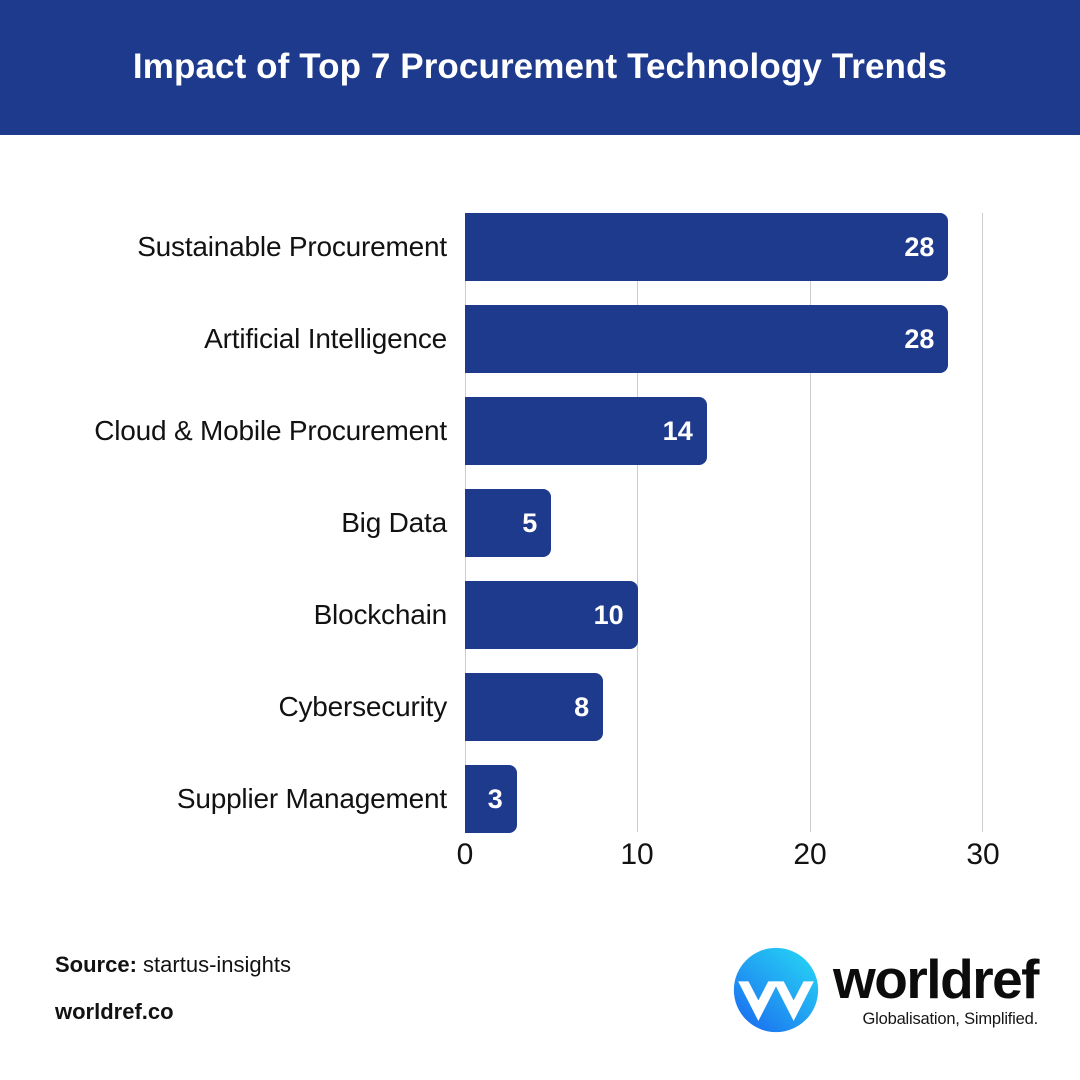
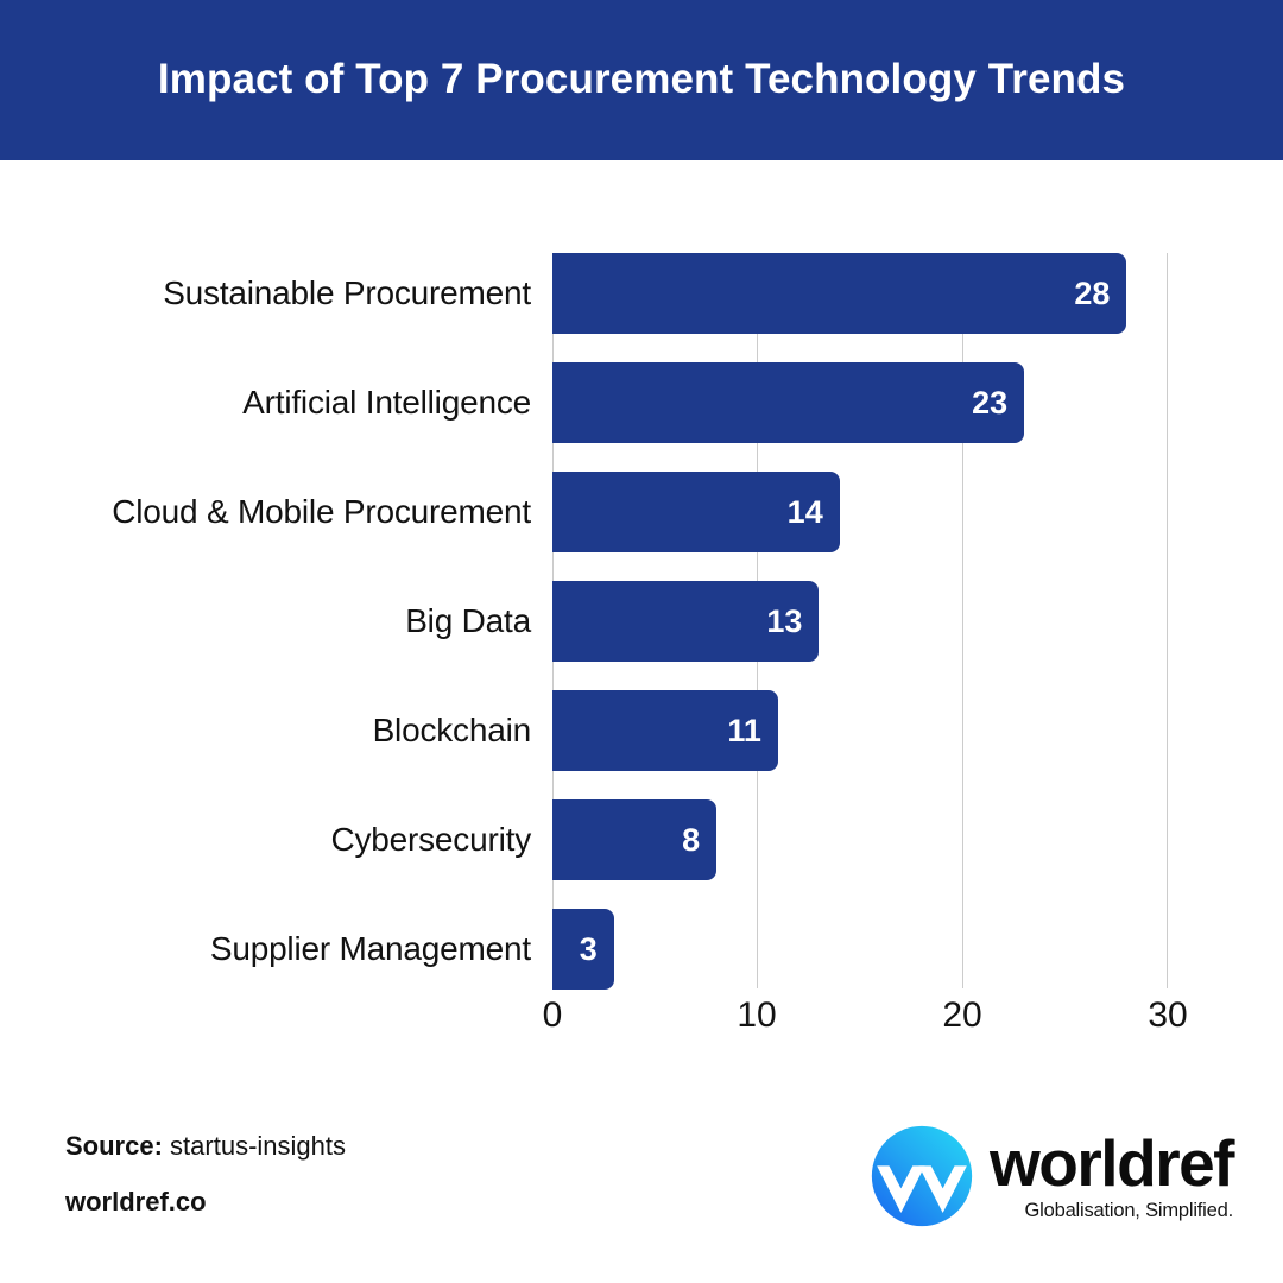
Artificial Intelligence: 28 -> 23
Big Data: 5 -> 13
Blockchain: 10 -> 11
